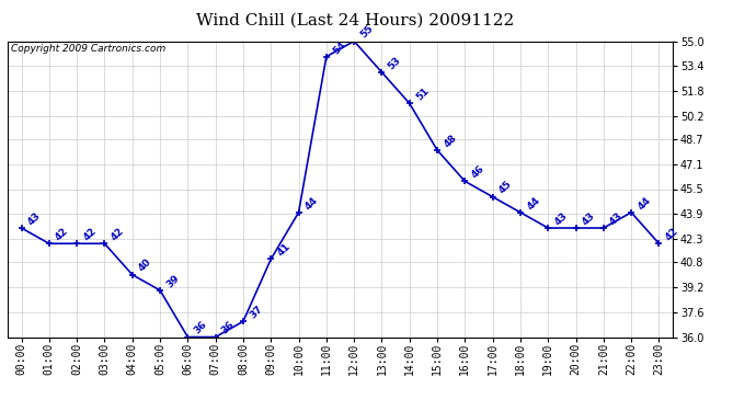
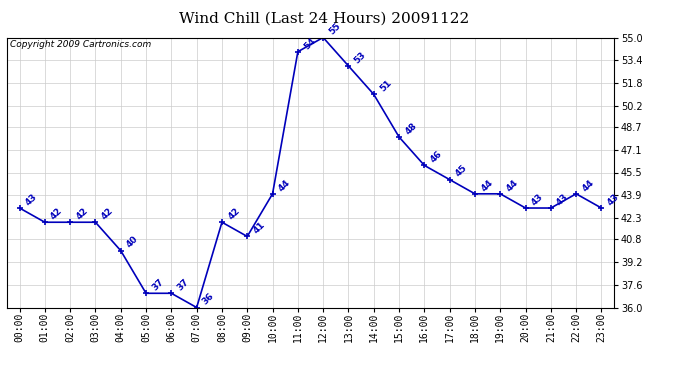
05:00: 39 -> 37
06:00: 36 -> 37
08:00: 37 -> 42
19:00: 43 -> 44
23:00: 42 -> 43
